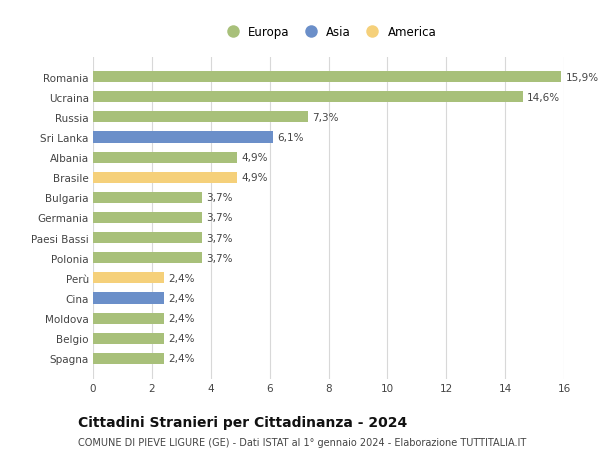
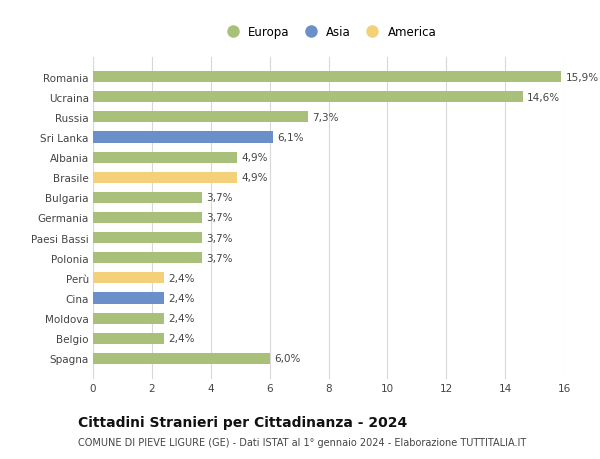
Spagna: 2,4% -> 6,0%
